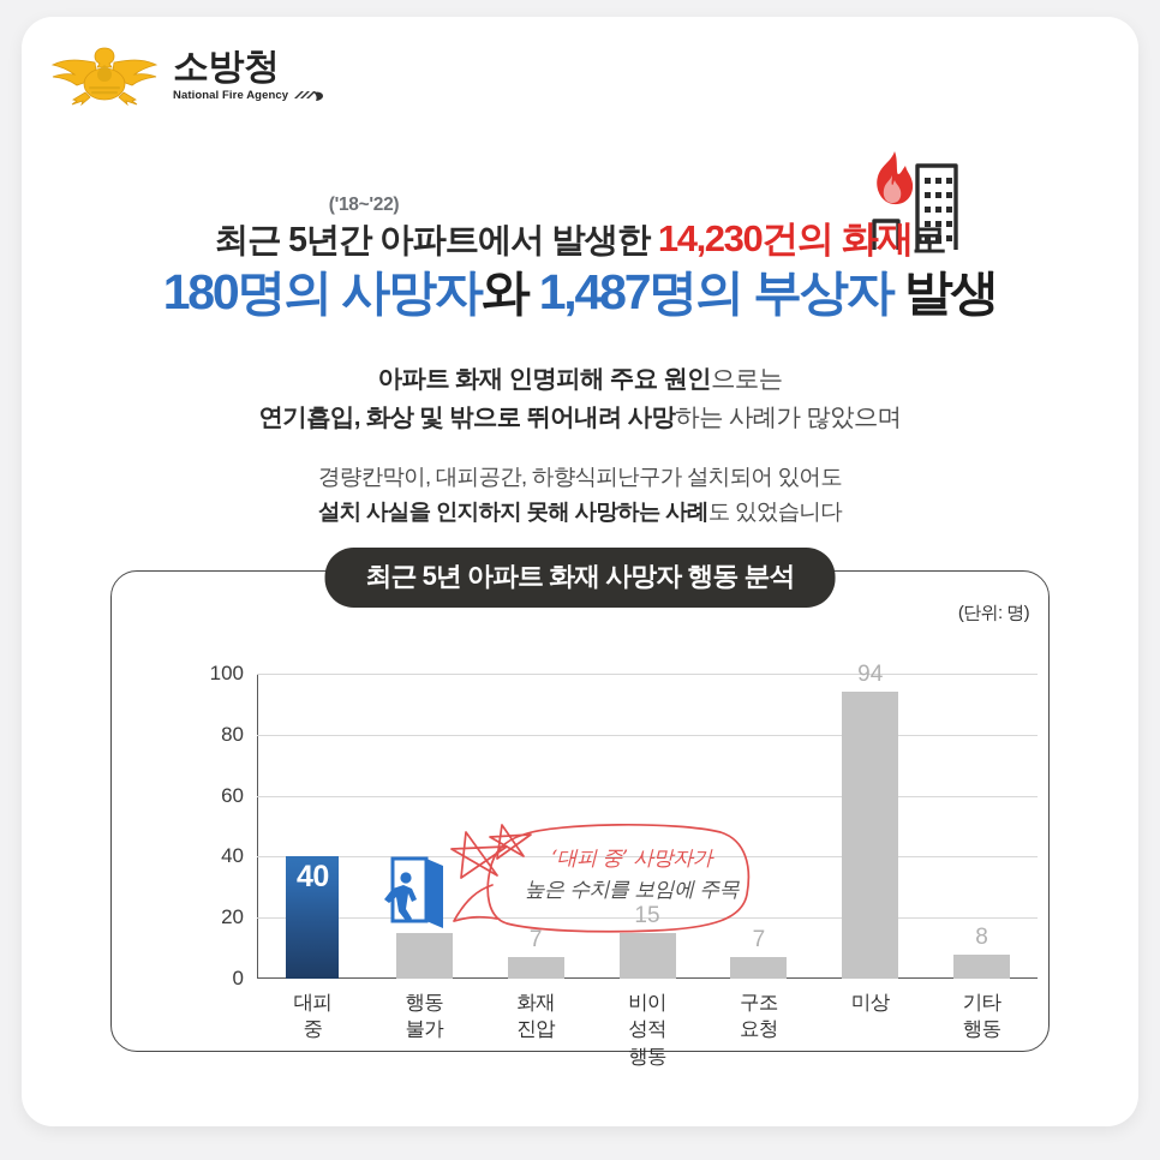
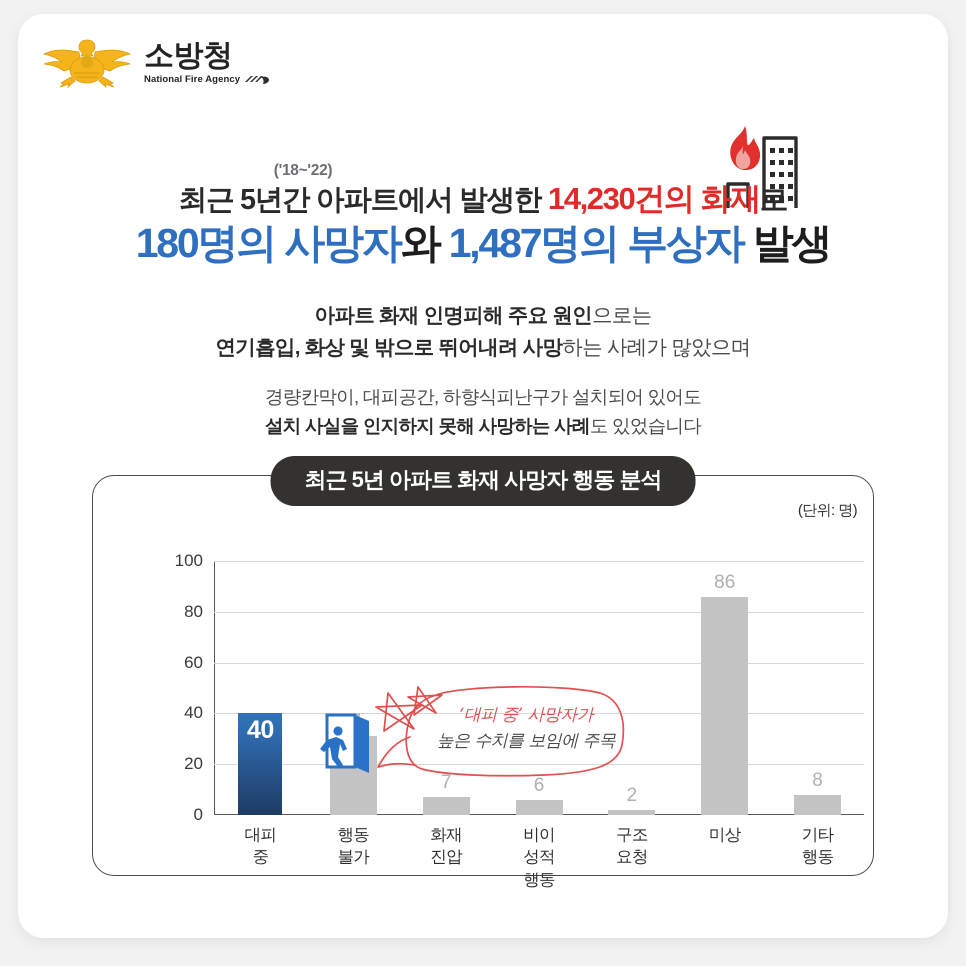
행동불가: 15 -> 31
비이성적 행동: 15 -> 6
구조요청: 7 -> 2
미상: 94 -> 86
